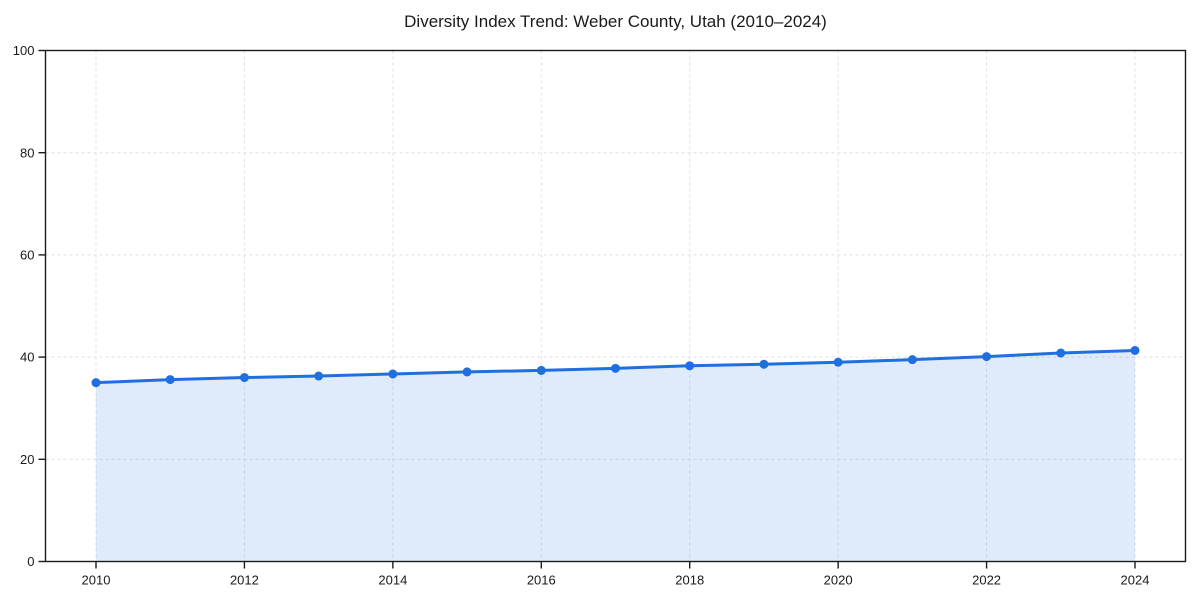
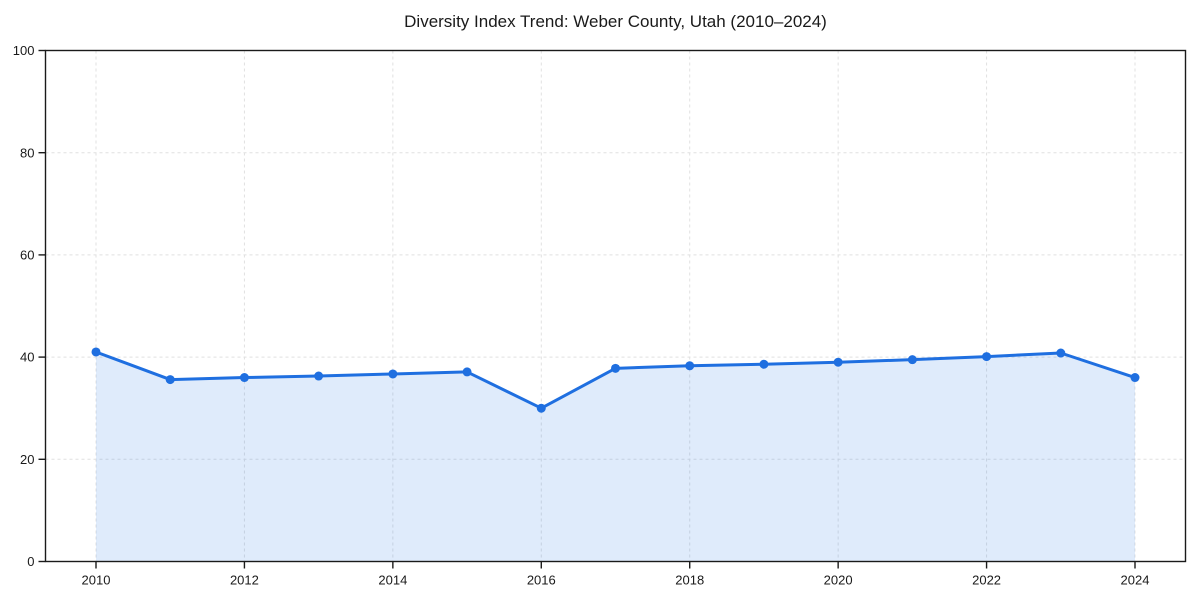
2010: 35 -> 41
2016: 37 -> 30
2024: 41 -> 36
